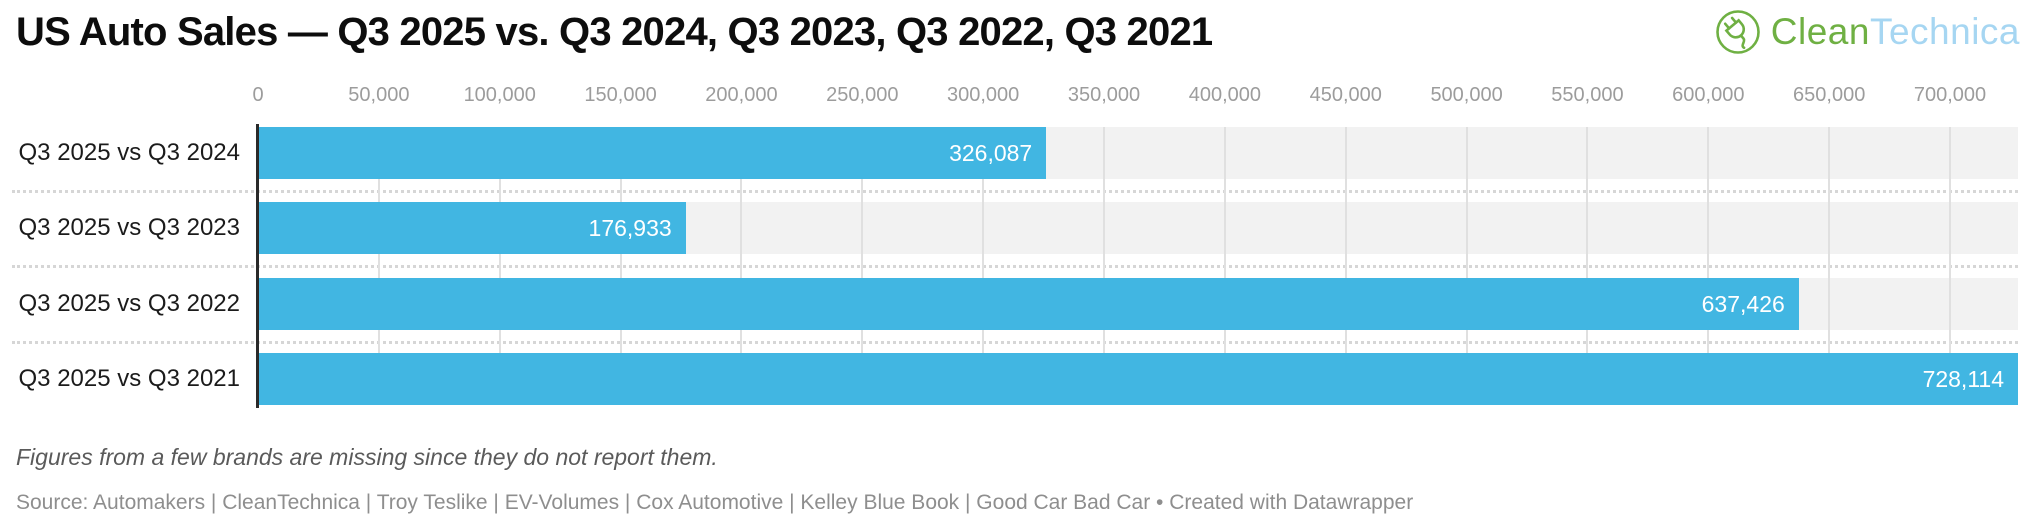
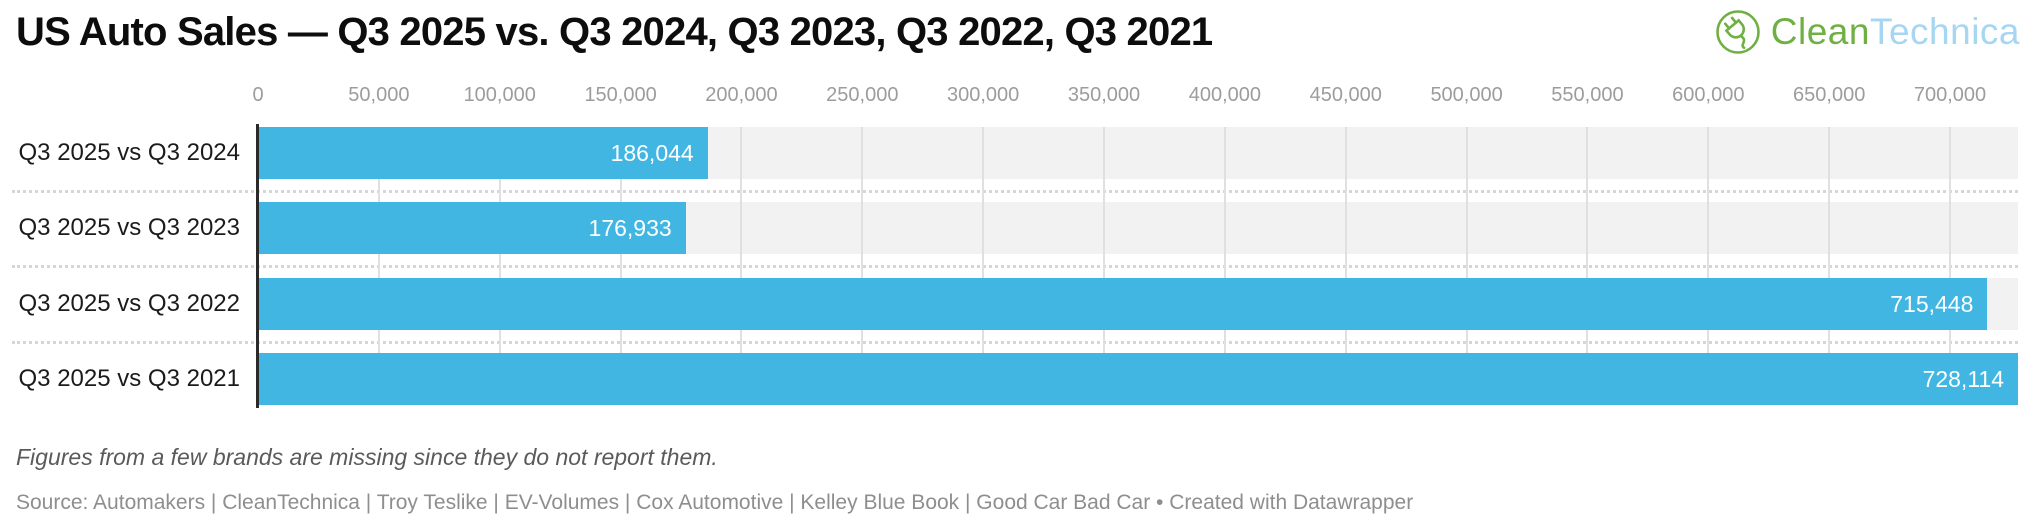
Q3 2025 vs Q3 2024: 326,087 -> 186,044
Q3 2025 vs Q3 2022: 637,426 -> 715,448
